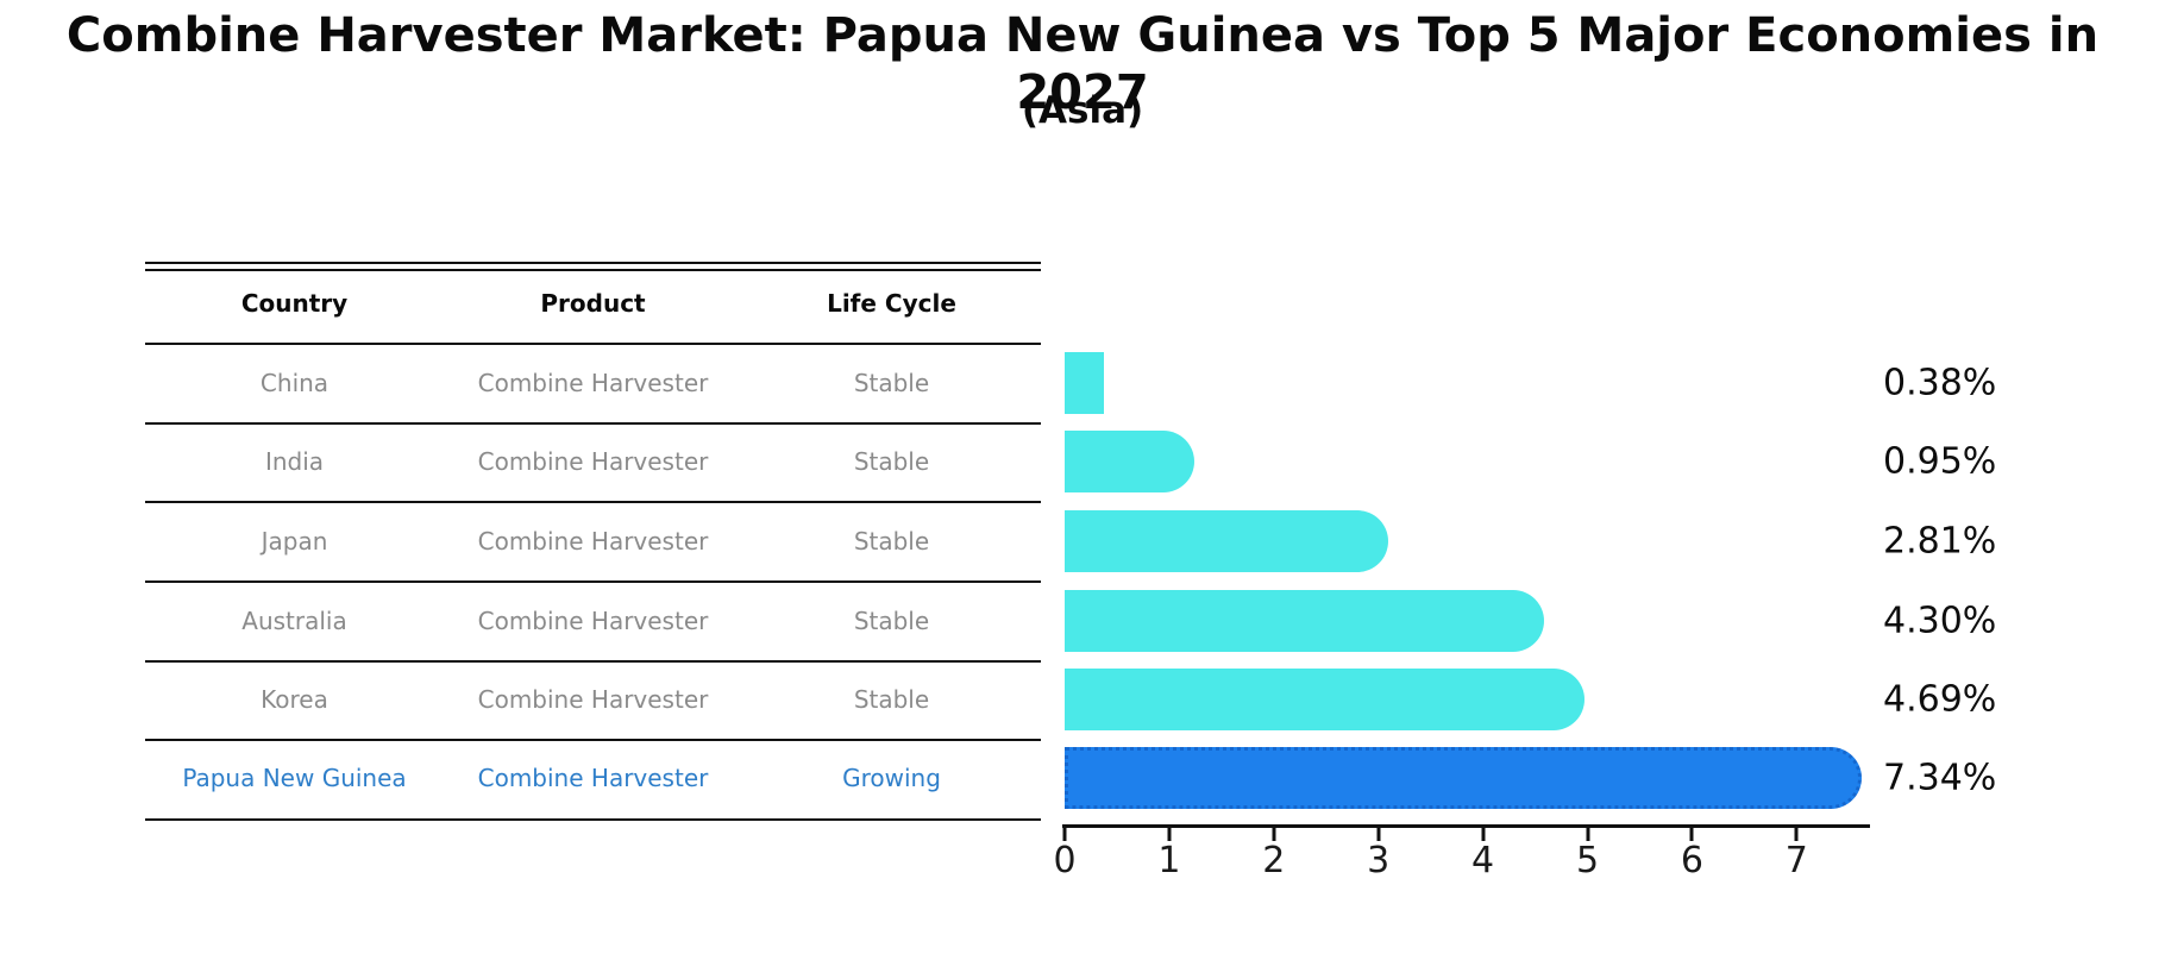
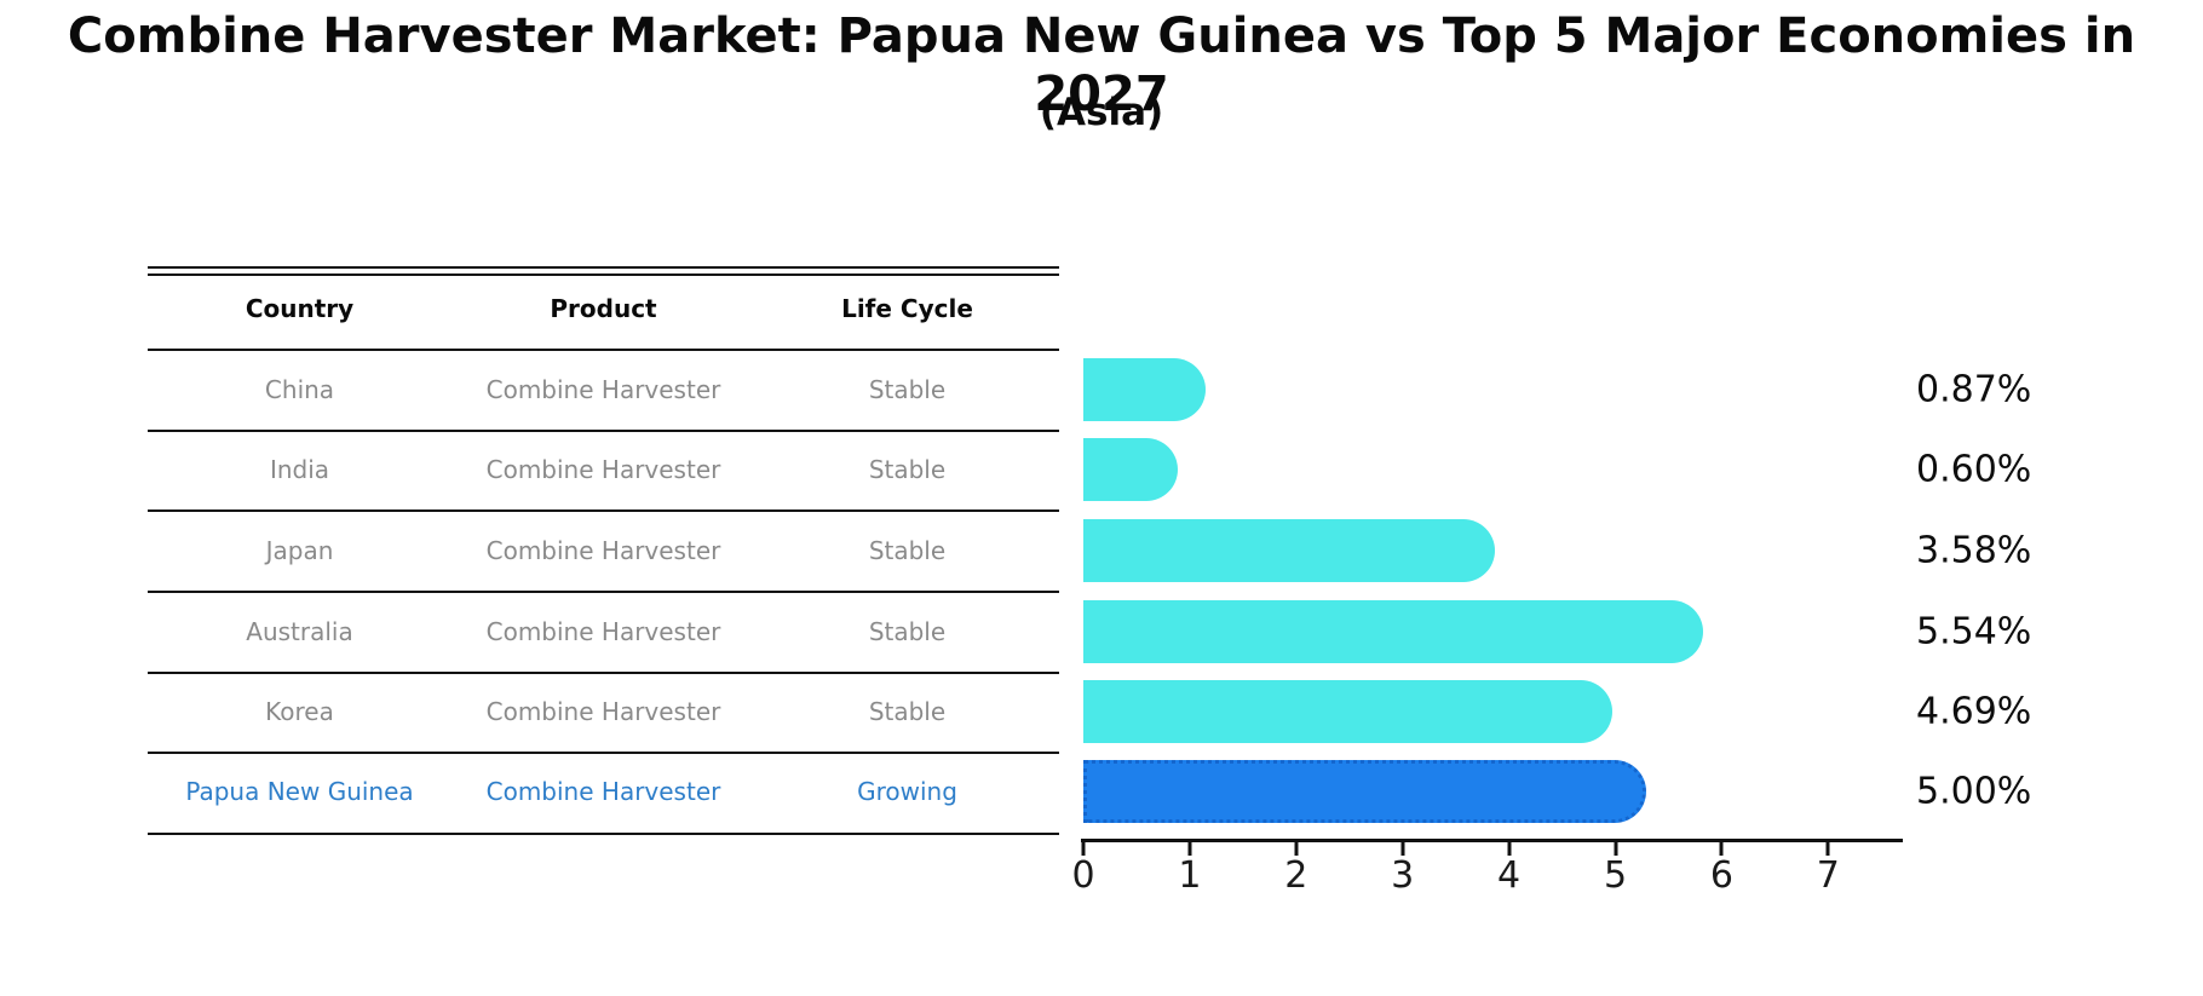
China: 0.38% -> 0.87%
India: 0.95% -> 0.60%
Japan: 2.81% -> 3.58%
Australia: 4.30% -> 5.54%
Papua New Guinea: 7.34% -> 5.00%
